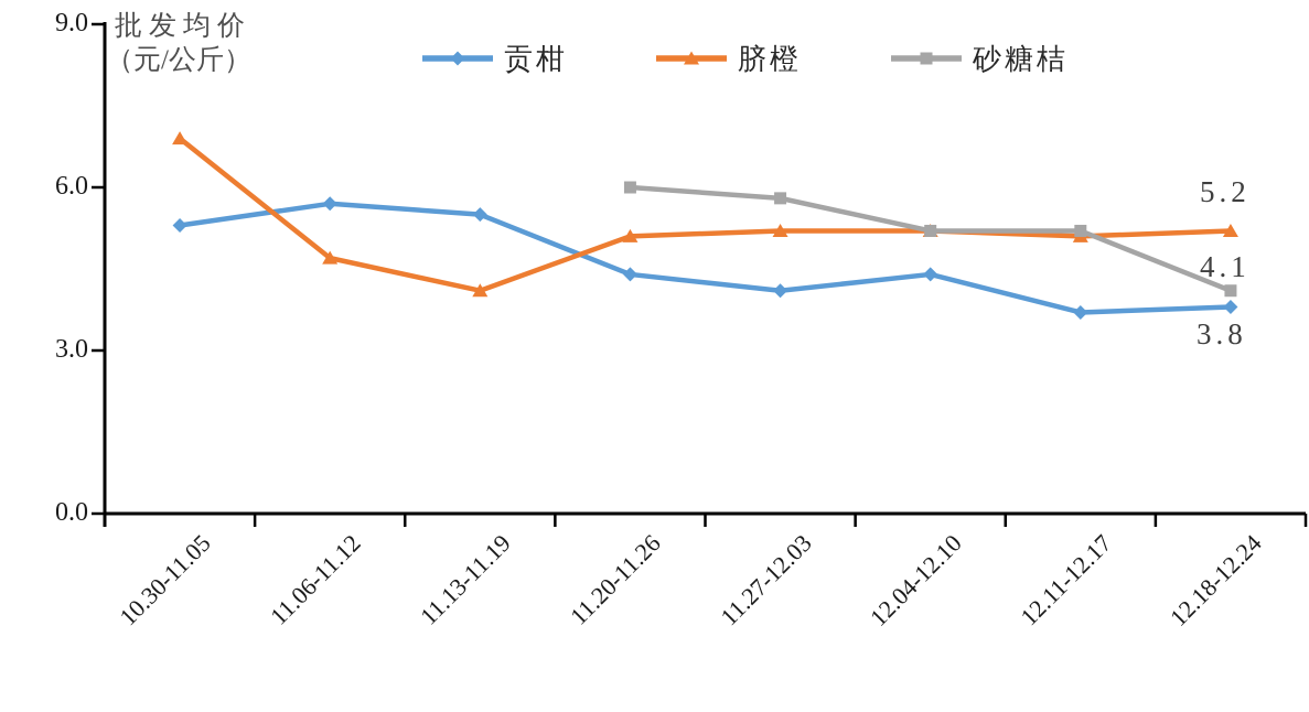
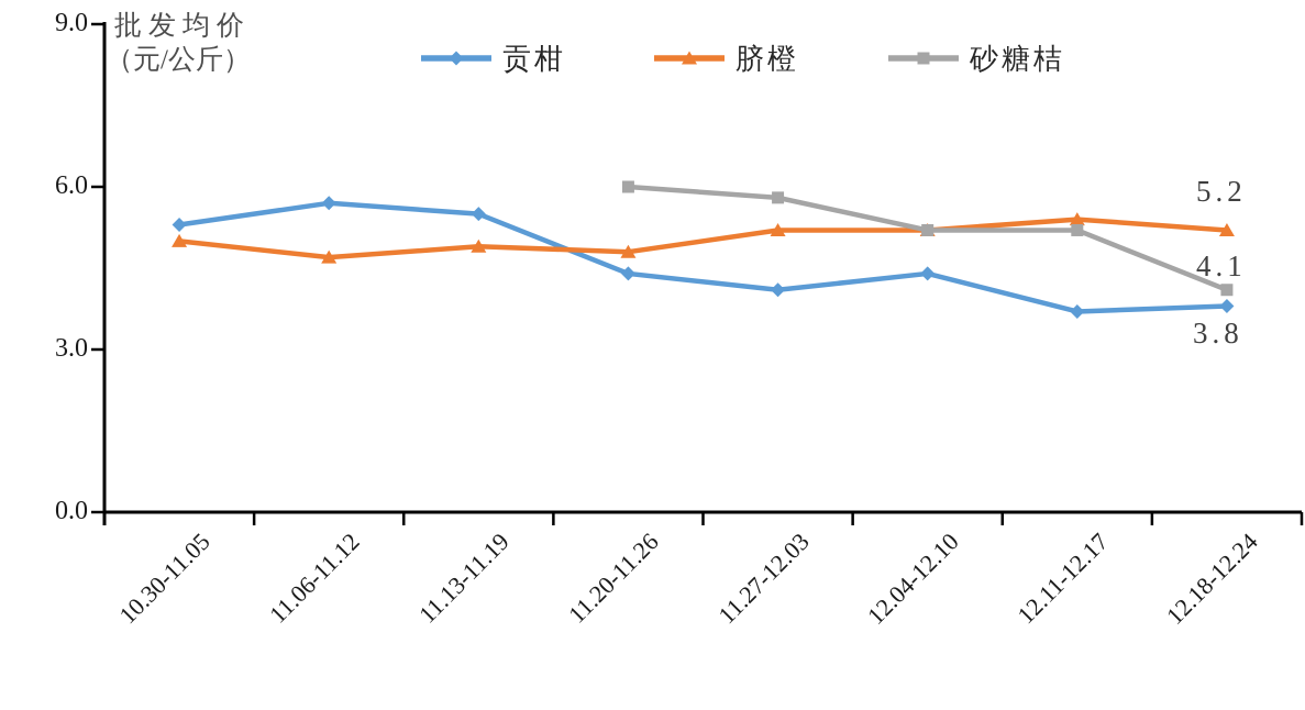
脐橙/10.30-11.05: 6.9 -> 5.0
脐橙/11.13-11.19: 4.1 -> 4.9
脐橙/11.20-11.26: 5.1 -> 4.8
脐橙/12.11-12.17: 5.1 -> 5.4
